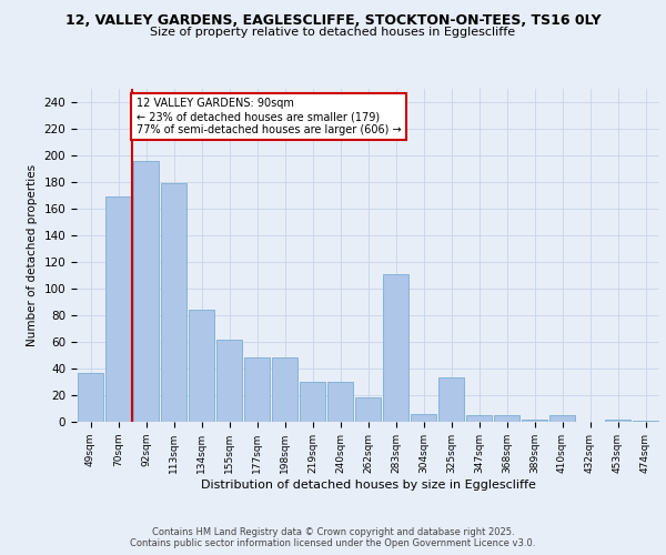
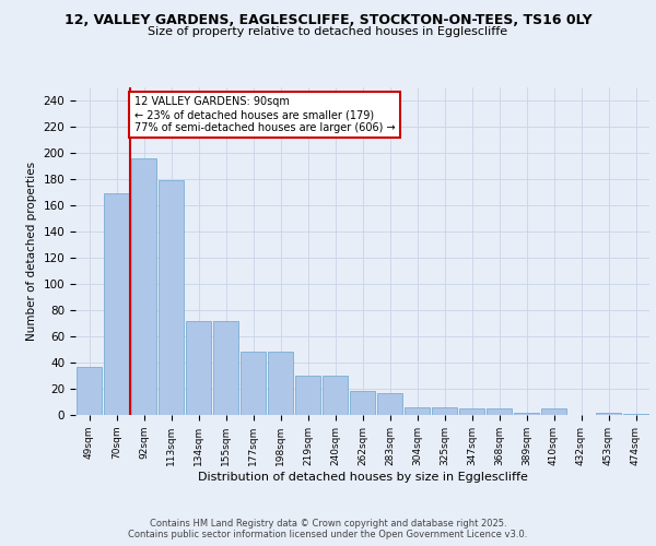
134sqm: 84 -> 72
155sqm: 62 -> 72
283sqm: 111 -> 17
325sqm: 33 -> 6
